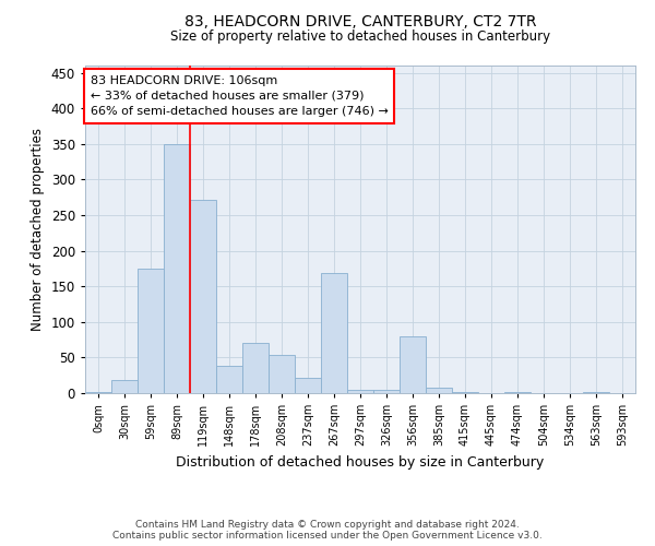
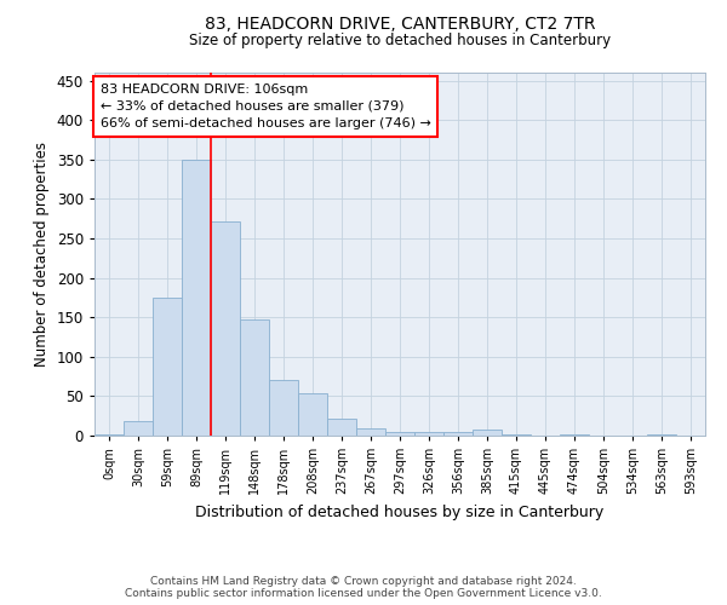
148sqm: 38 -> 147
267sqm: 168 -> 9
356sqm: 80 -> 5
